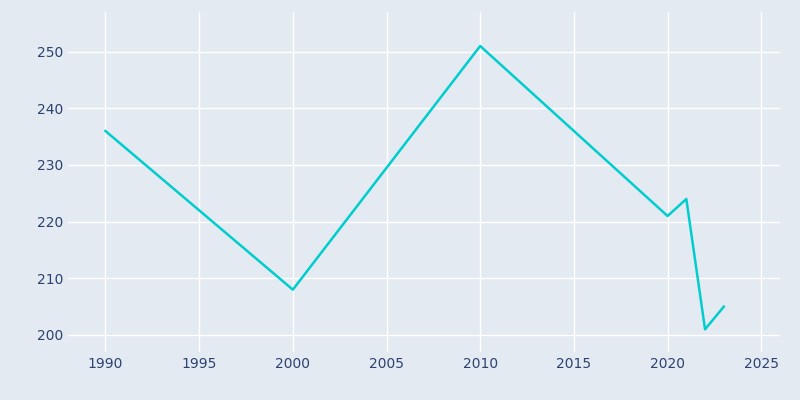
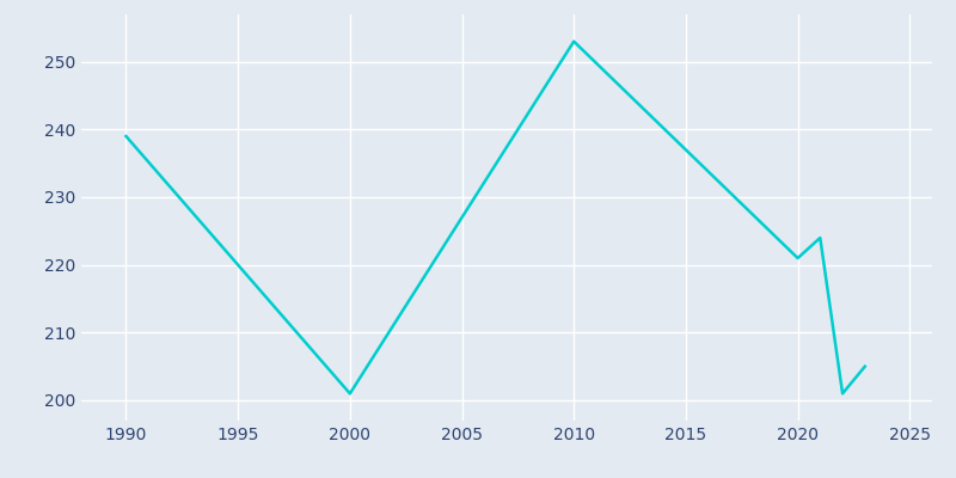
1990: 236 -> 239
2000: 208 -> 201
2010: 251 -> 253
